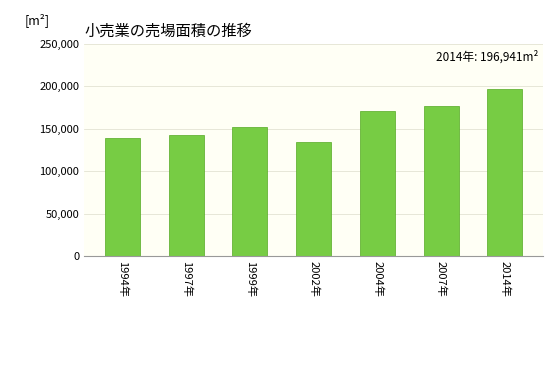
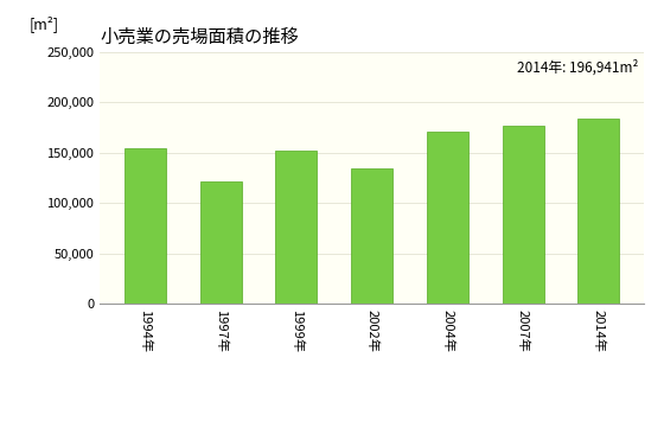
1994年: 139,000 -> 154,000
1997年: 143,000 -> 122,000
2014年: 197,000 -> 184,000
